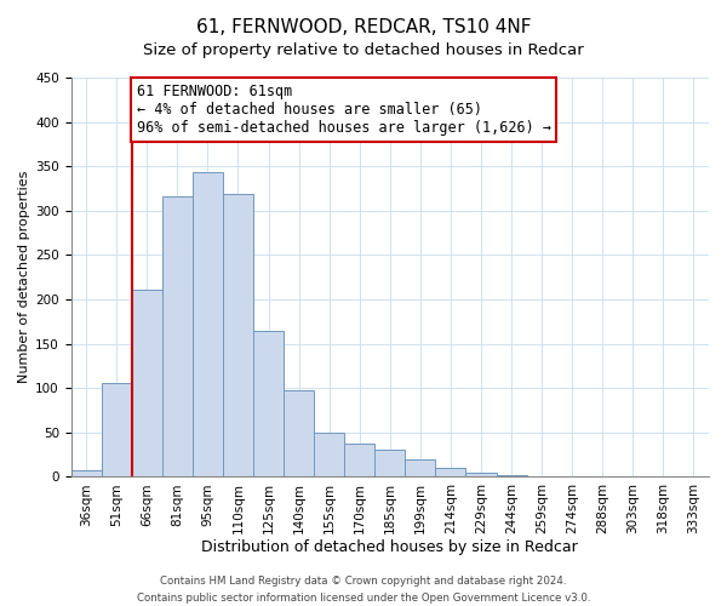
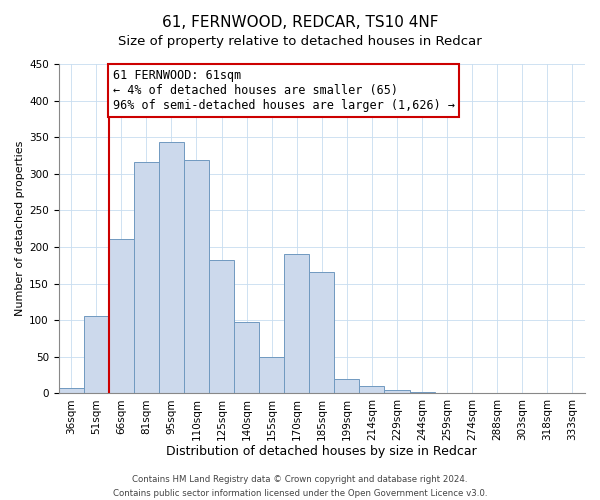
125sqm: 165 -> 182
170sqm: 37 -> 190
185sqm: 30 -> 166
